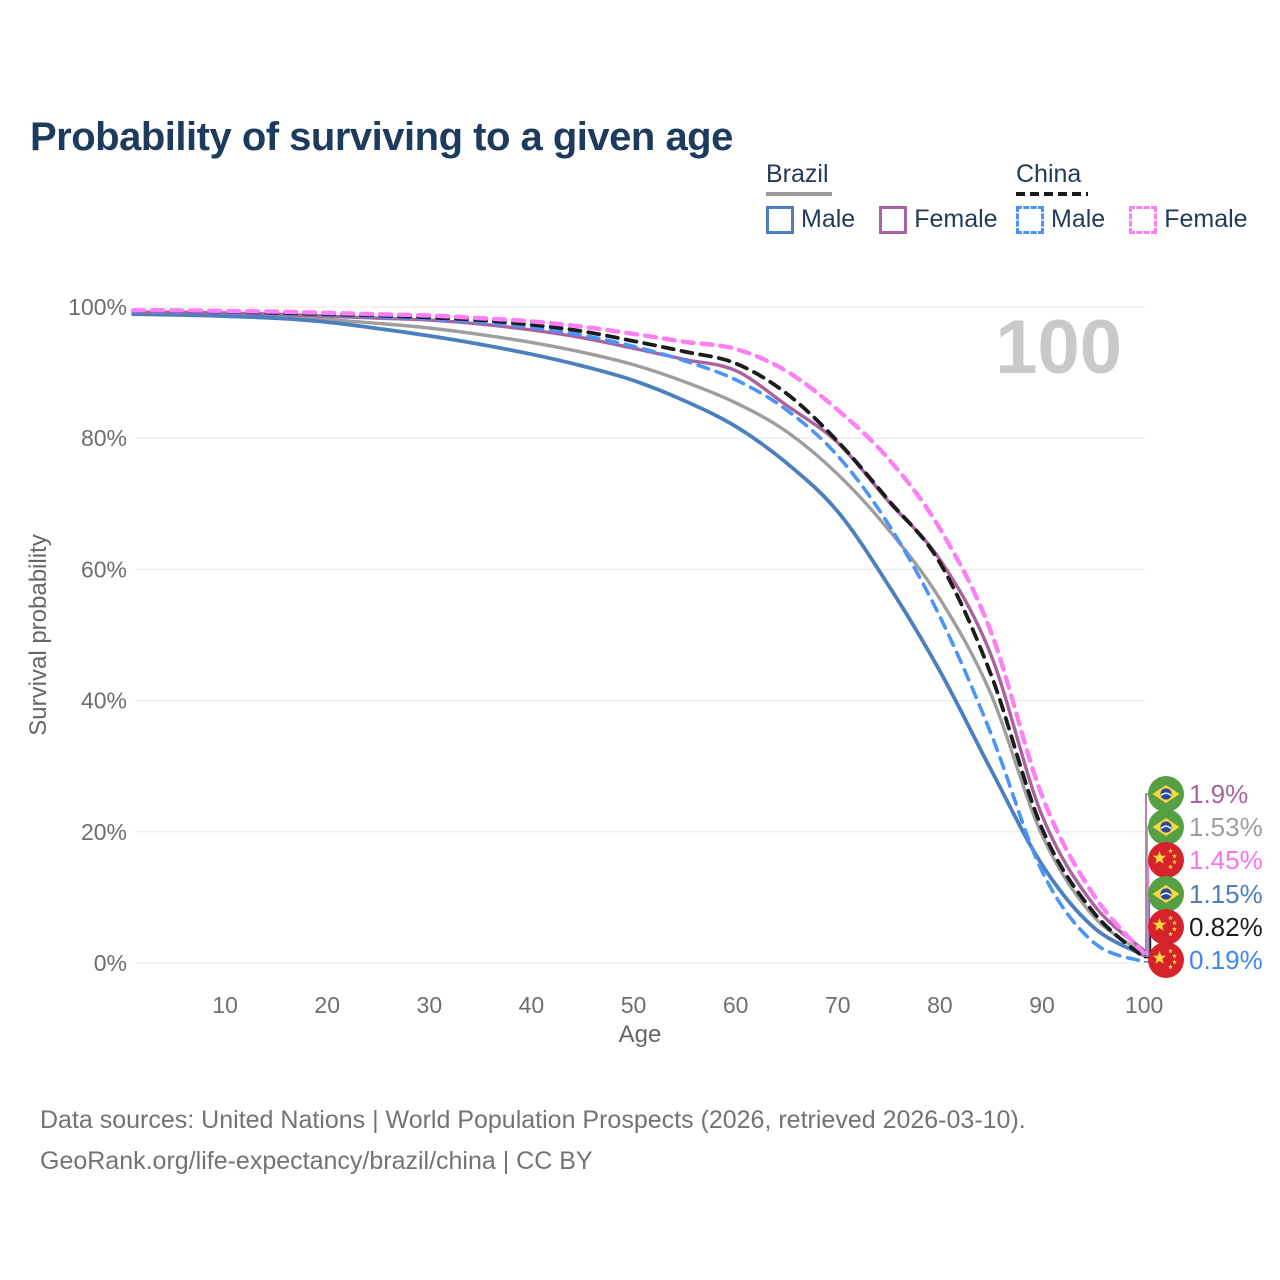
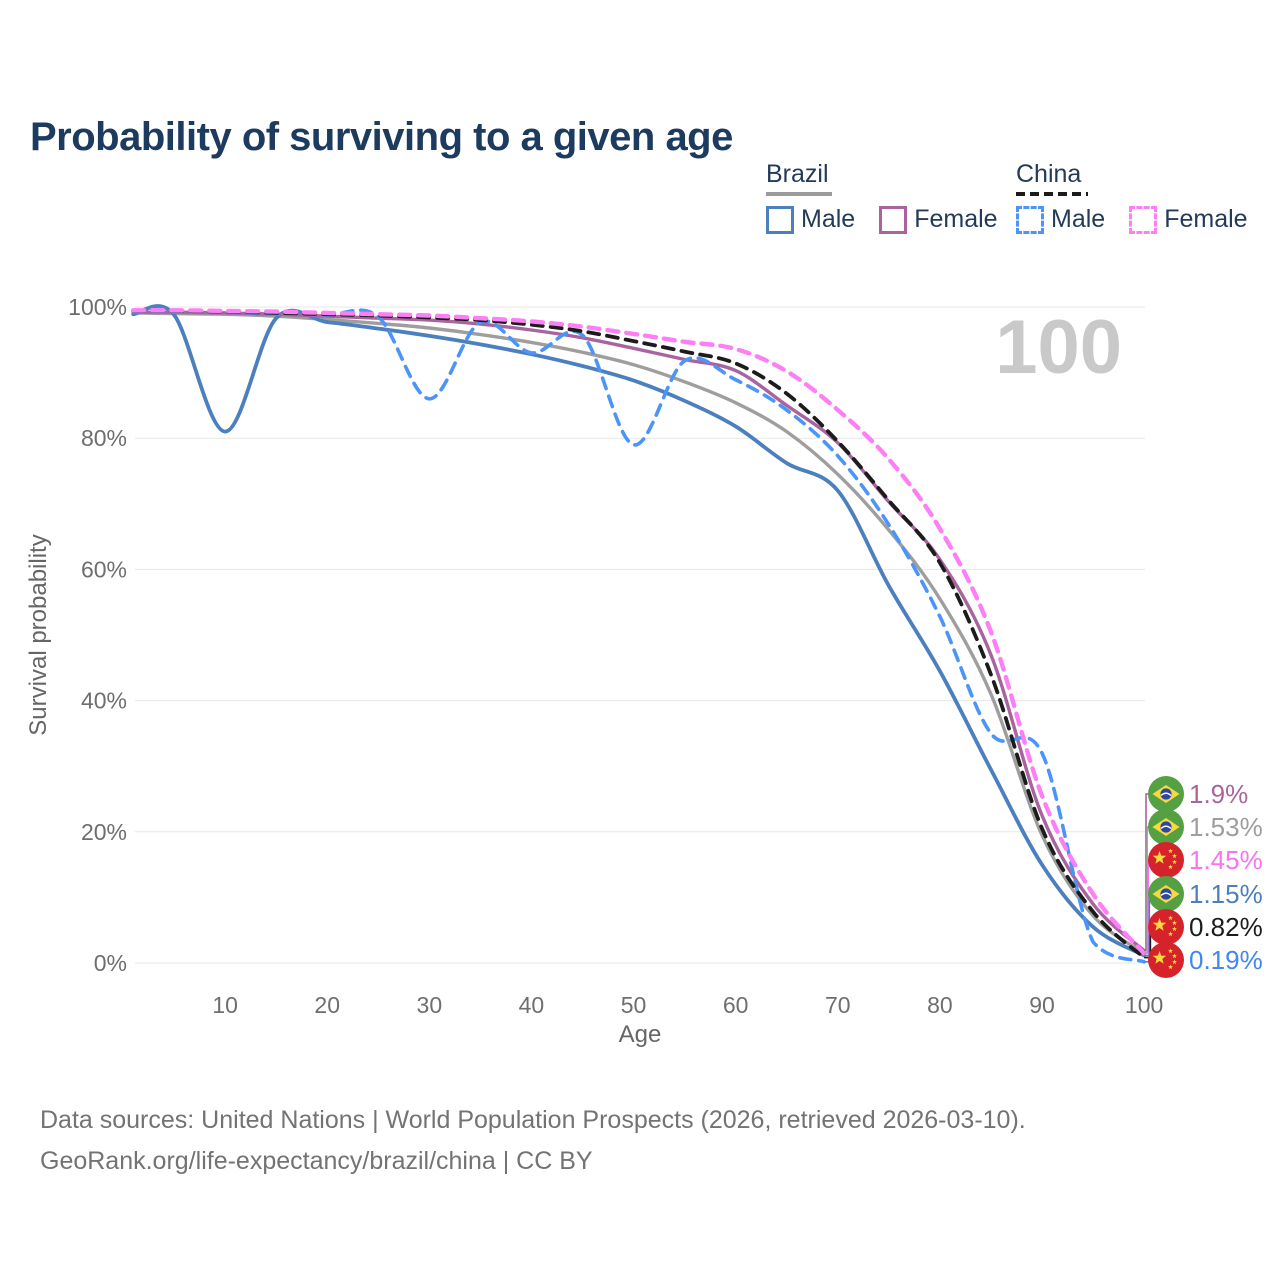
Brazil Male/10: 99% -> 81%
China Male/30: 98% -> 86%
China Male/40: 97% -> 93%
China Male/50: 94% -> 79%
Brazil Male/70: 69% -> 72%
China Male/90: 14% -> 32%
